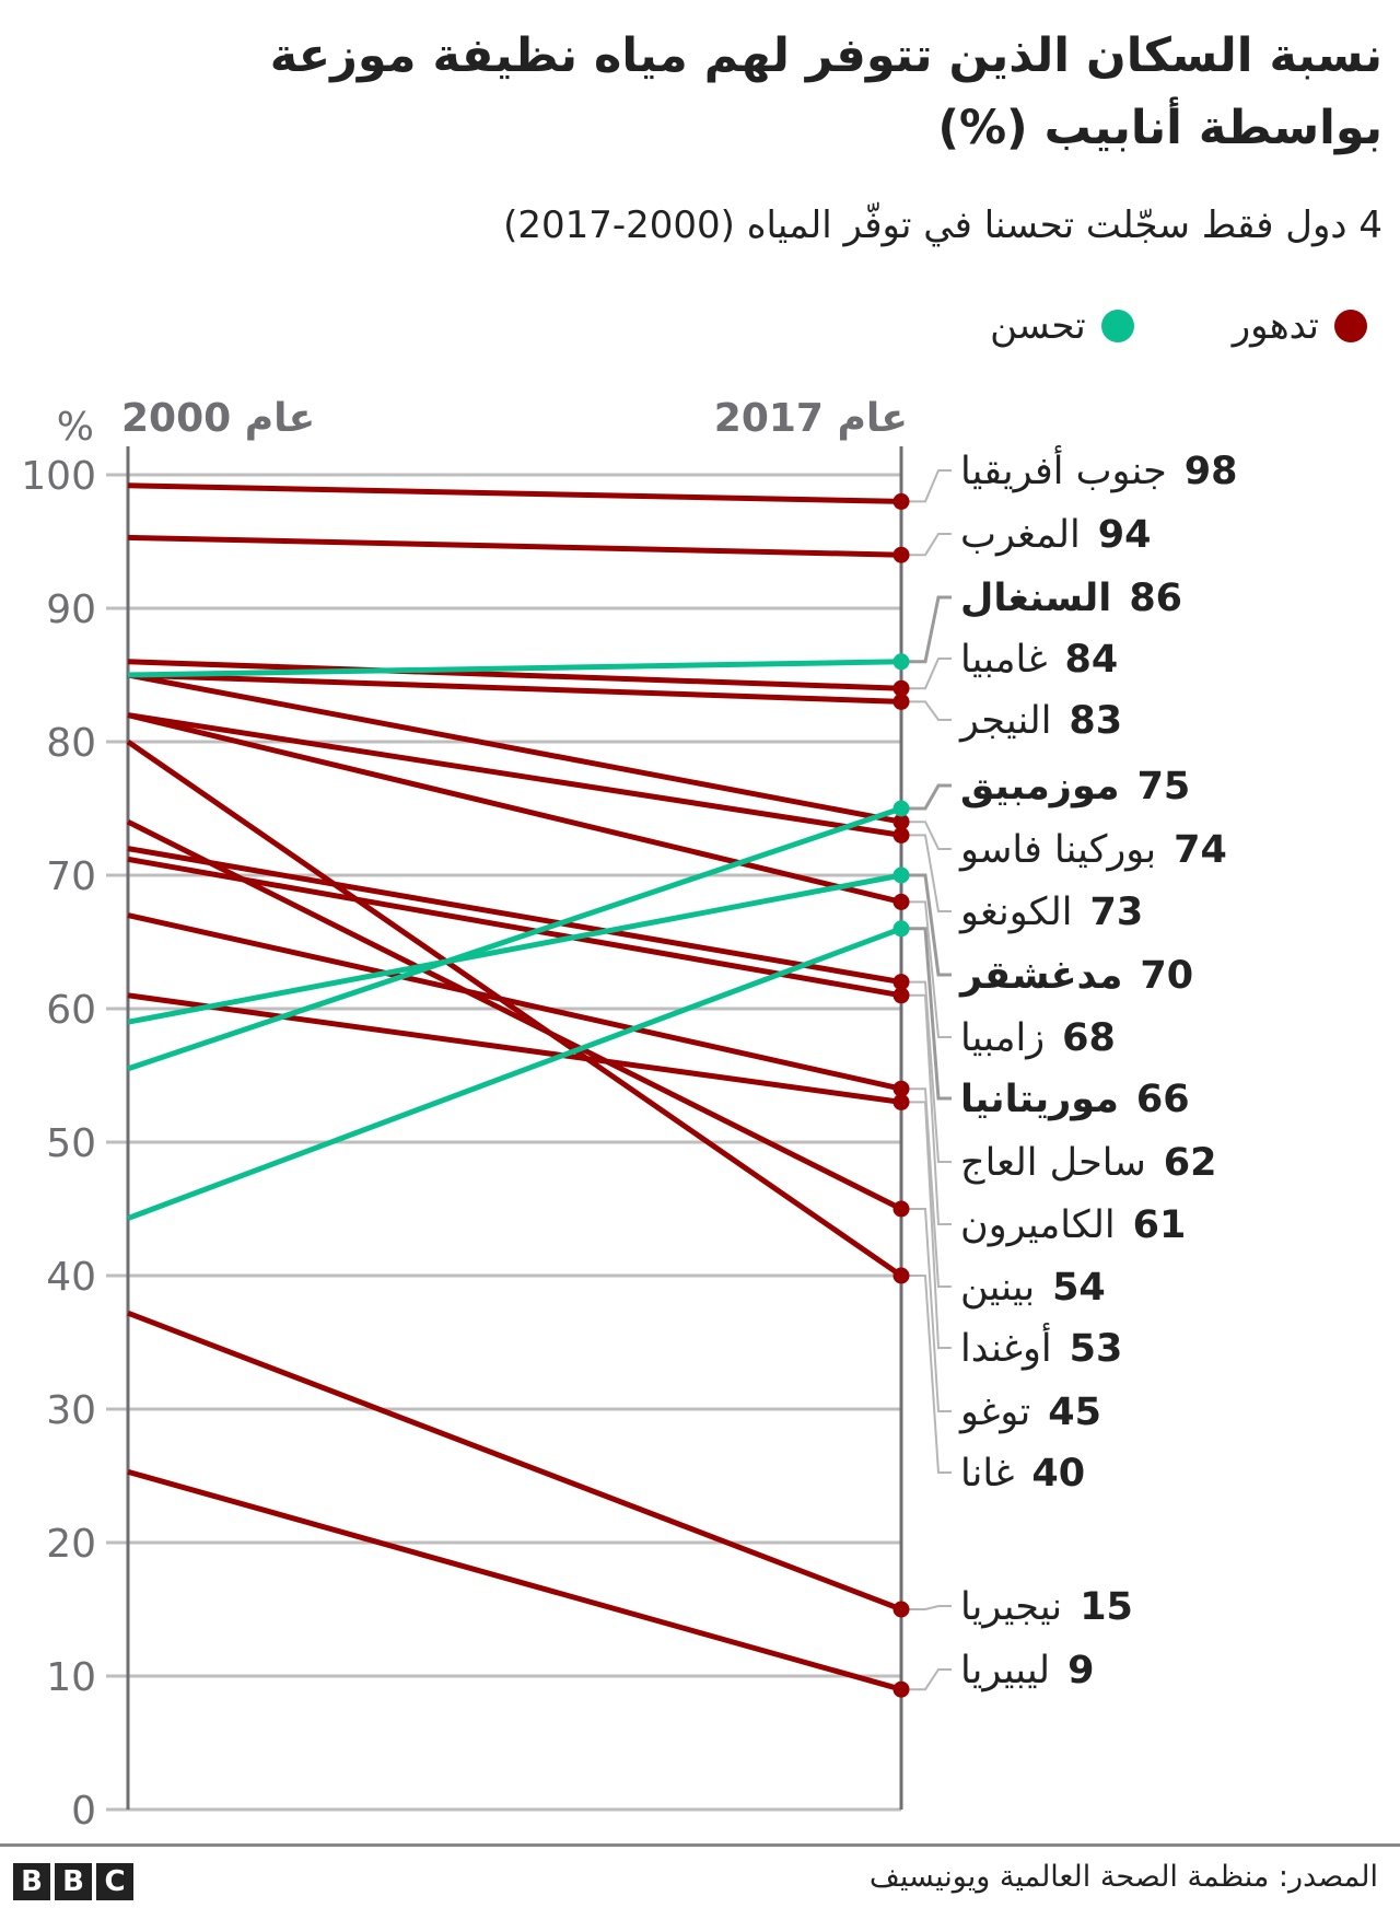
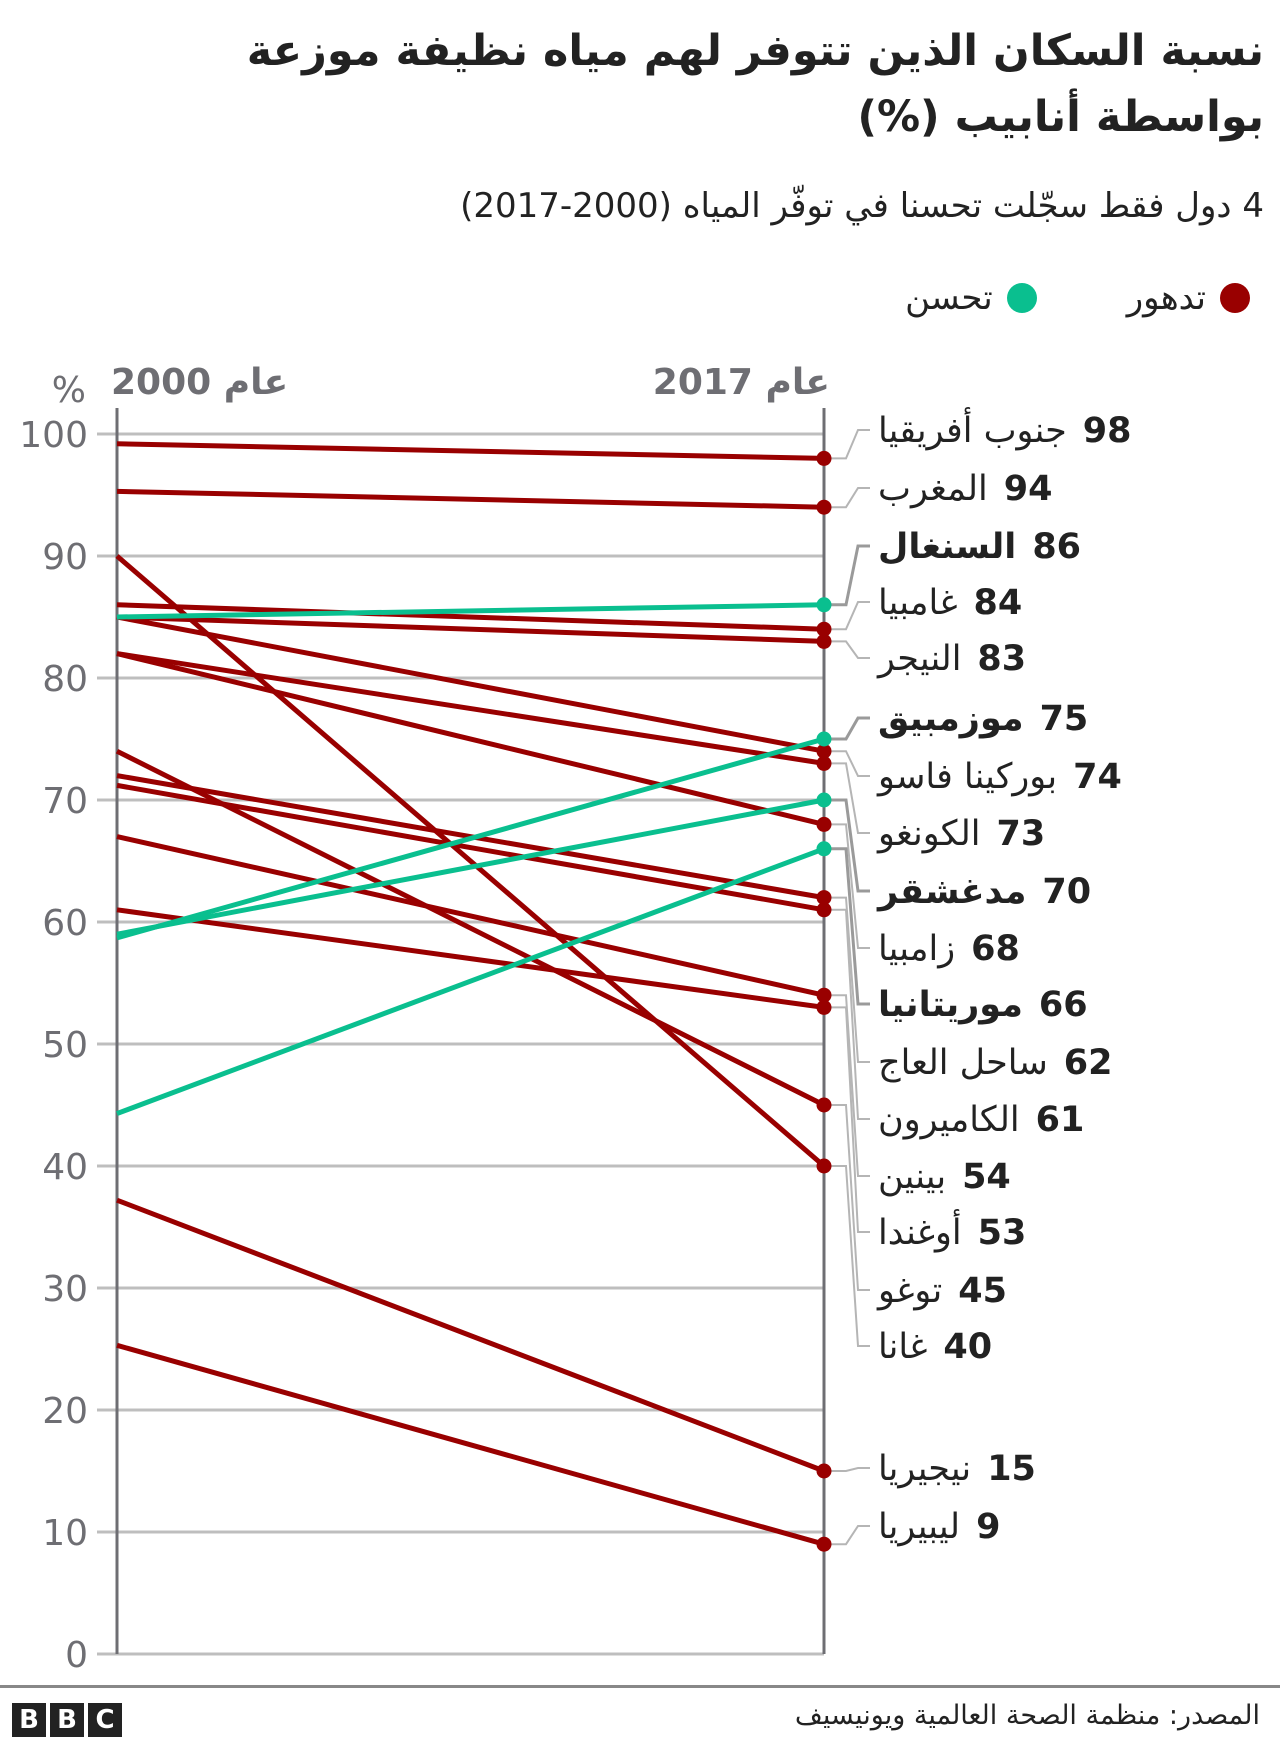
موزمبيق/عام 2000: 55.5 -> 58.7
غانا/عام 2000: 80 -> 90
